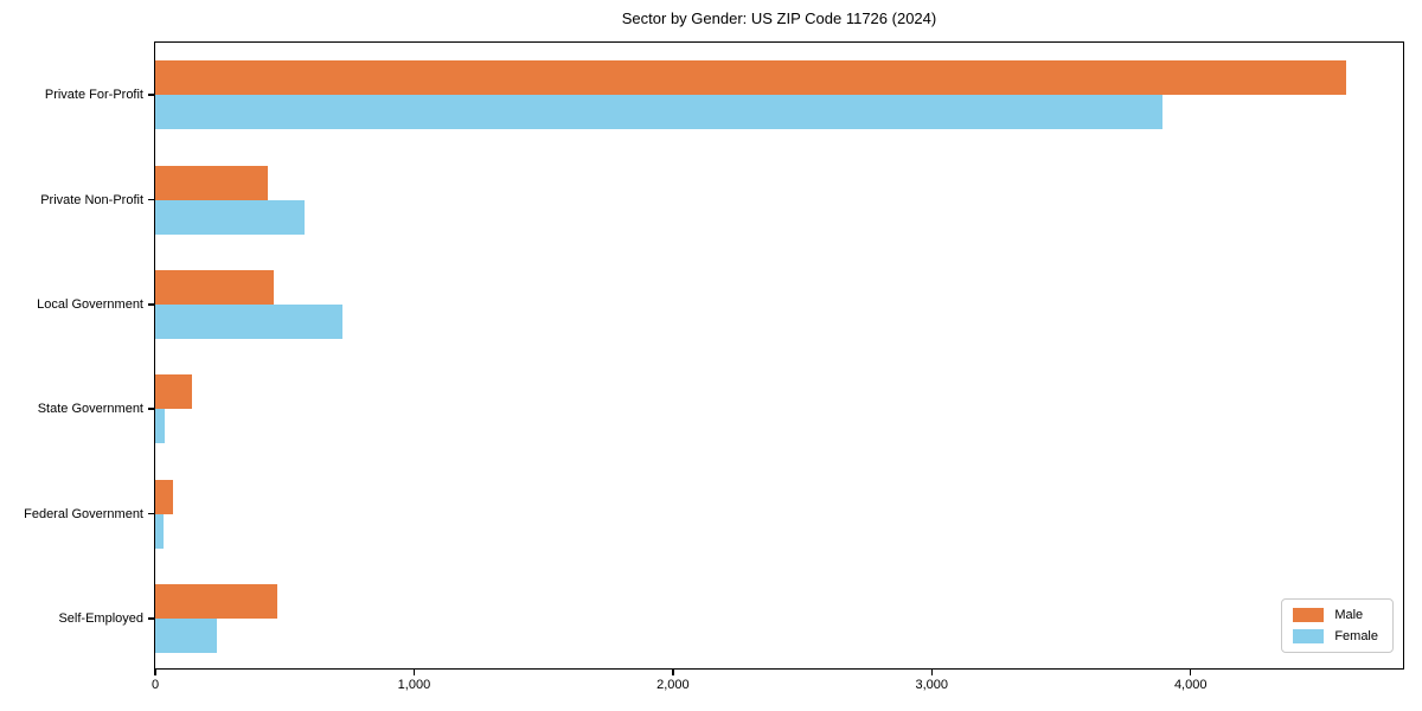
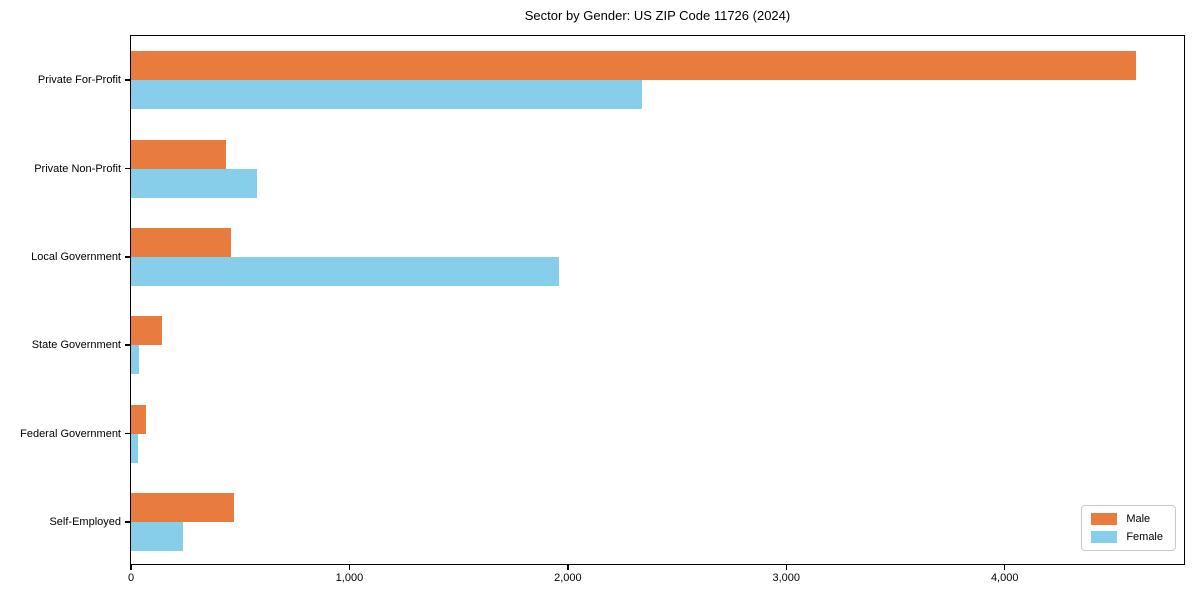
Female/Private For-Profit: 3890 -> 2340
Female/Local Government: 720 -> 1960
